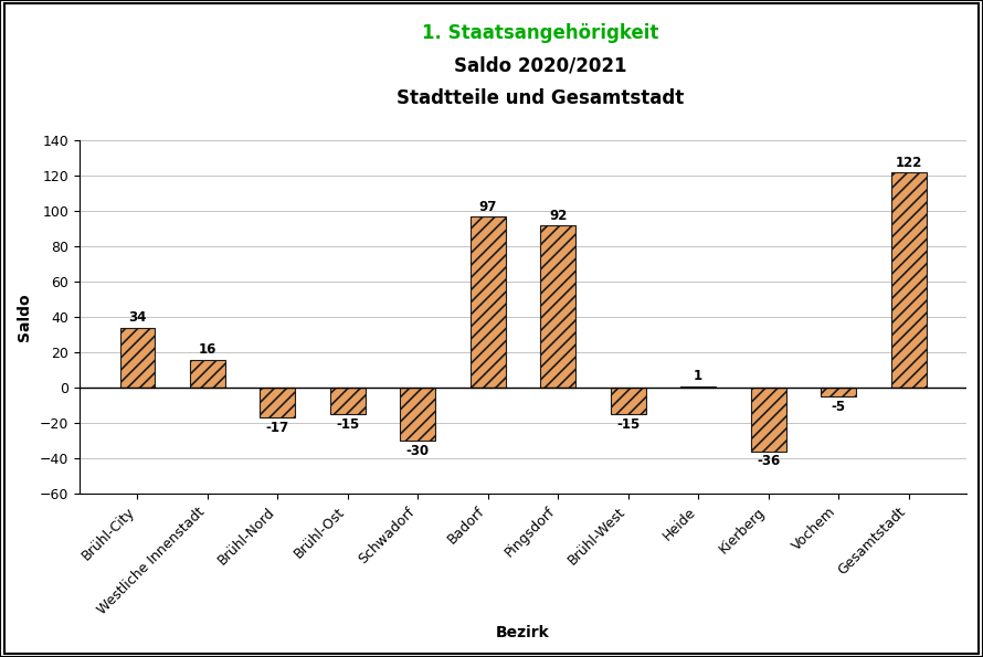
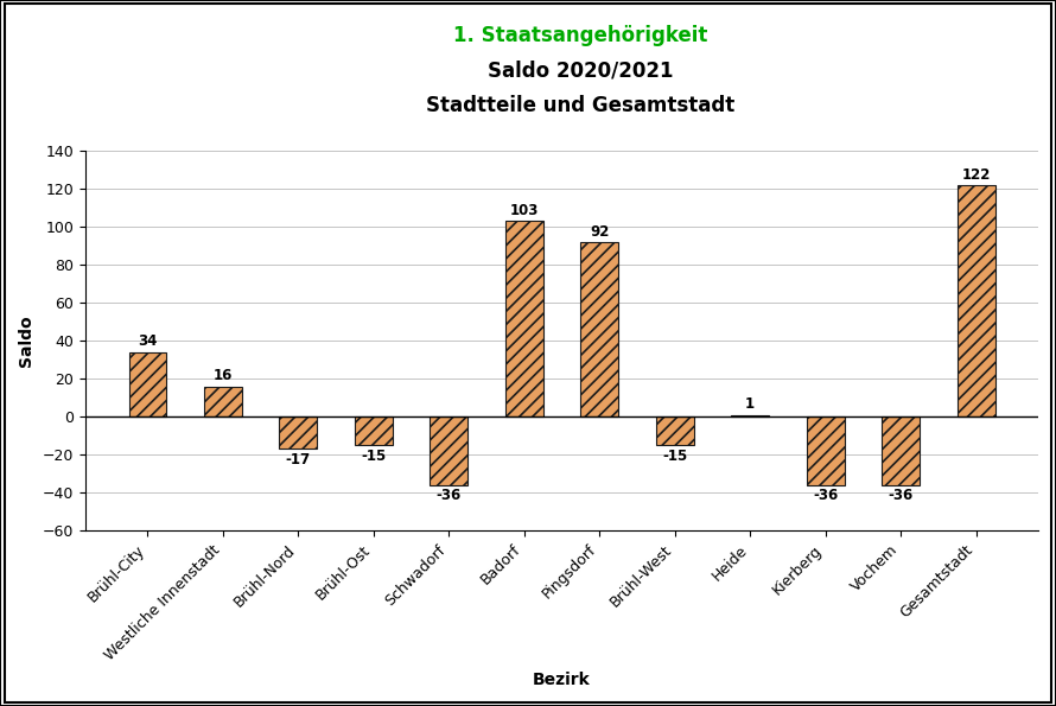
Schwadorf: -30 -> -36
Badorf: 97 -> 103
Vochem: -5 -> -36
